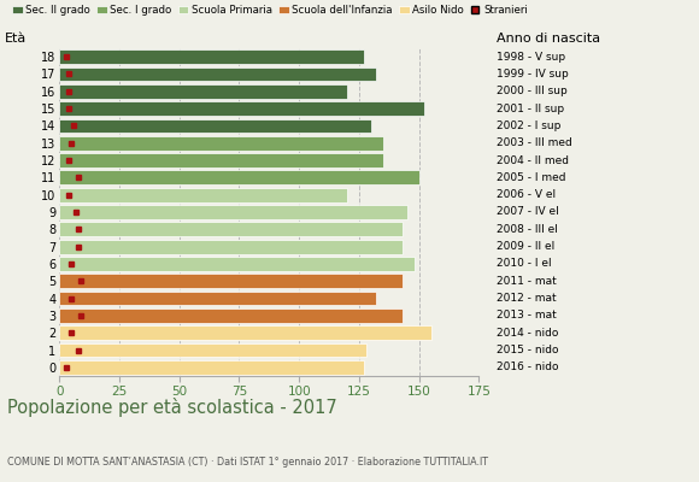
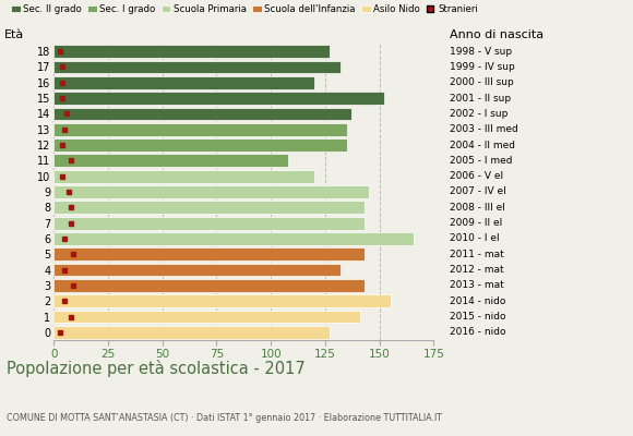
14: 130 -> 137
11: 150 -> 108
6: 148 -> 166
1: 128 -> 141
